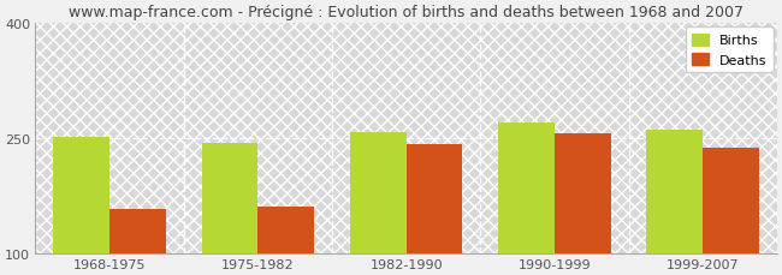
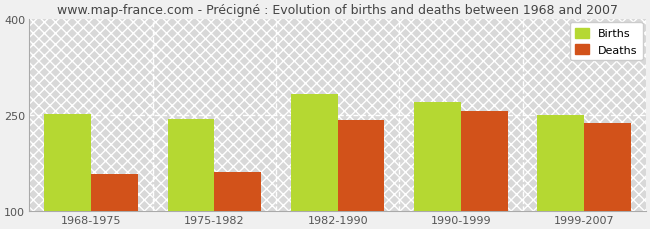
Births/1982-1990: 257 -> 282
Births/1999-2007: 261 -> 250
